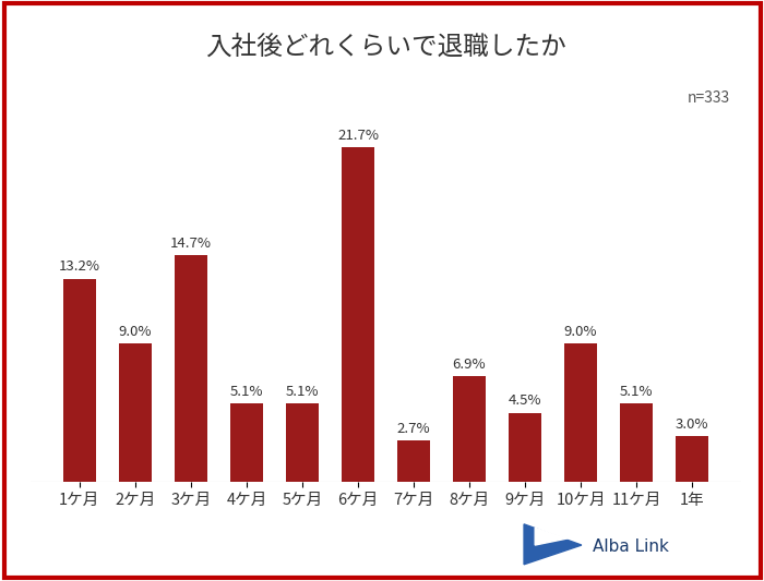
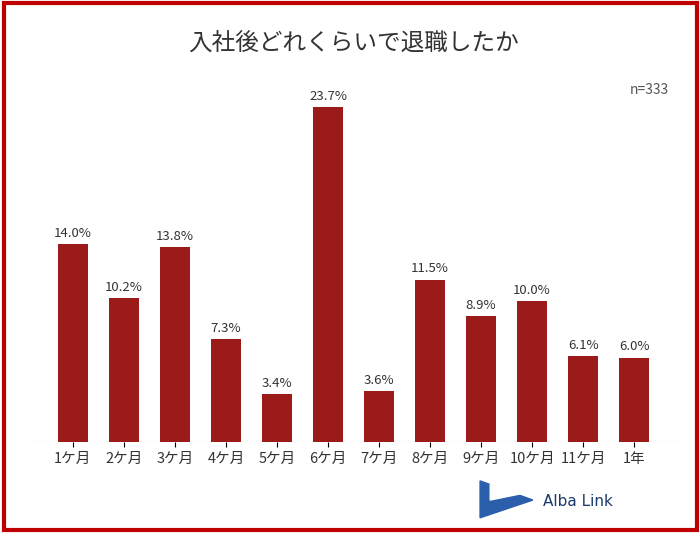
1ケ月: 13.2% -> 14.0%
2ケ月: 9.0% -> 10.2%
3ケ月: 14.7% -> 13.8%
4ケ月: 5.1% -> 7.3%
5ケ月: 5.1% -> 3.4%
6ケ月: 21.7% -> 23.7%
7ケ月: 2.7% -> 3.6%
8ケ月: 6.9% -> 11.5%
9ケ月: 4.5% -> 8.9%
10ケ月: 9.0% -> 10.0%
11ケ月: 5.1% -> 6.1%
1年: 3.0% -> 6.0%
